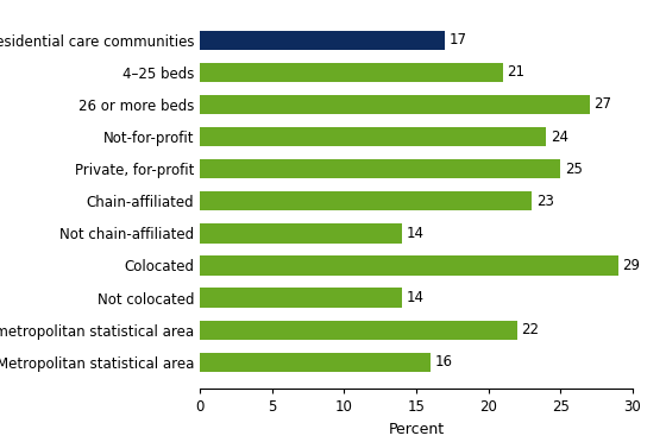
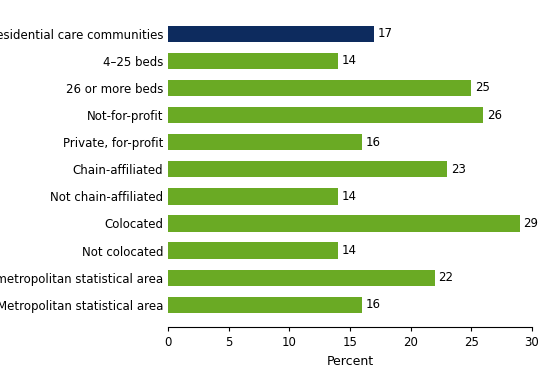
4–25 beds: 21 -> 14
26 or more beds: 27 -> 25
Not-for-profit: 24 -> 26
Private, for-profit: 25 -> 16
